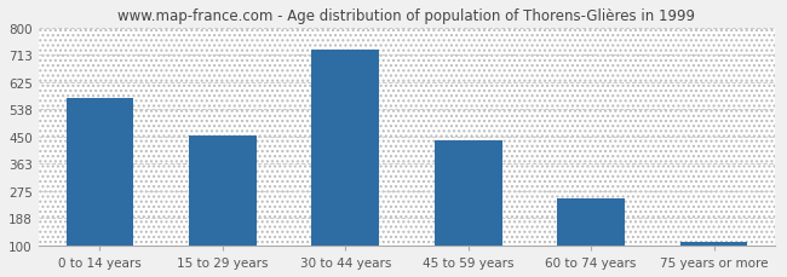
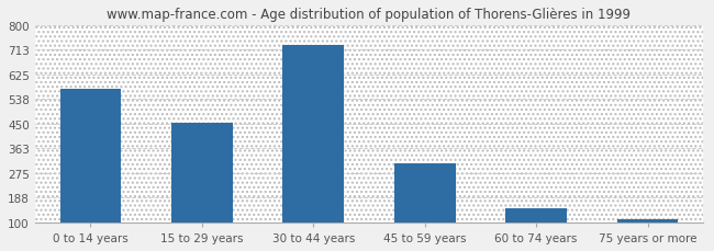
45 to 59 years: 440 -> 310
60 to 74 years: 250 -> 150
